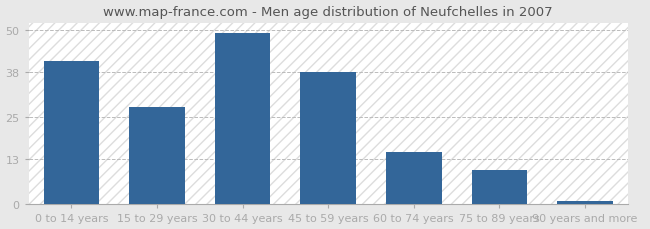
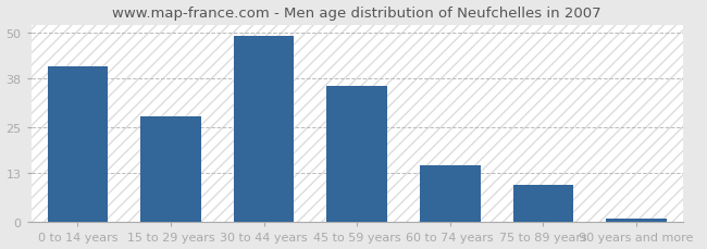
45 to 59 years: 38 -> 36
